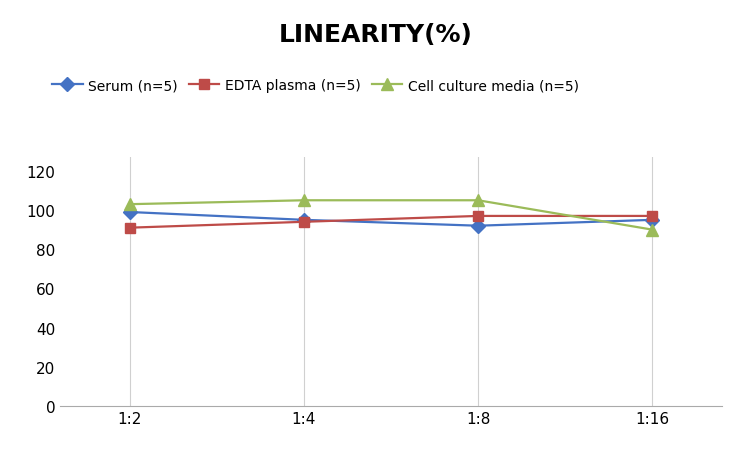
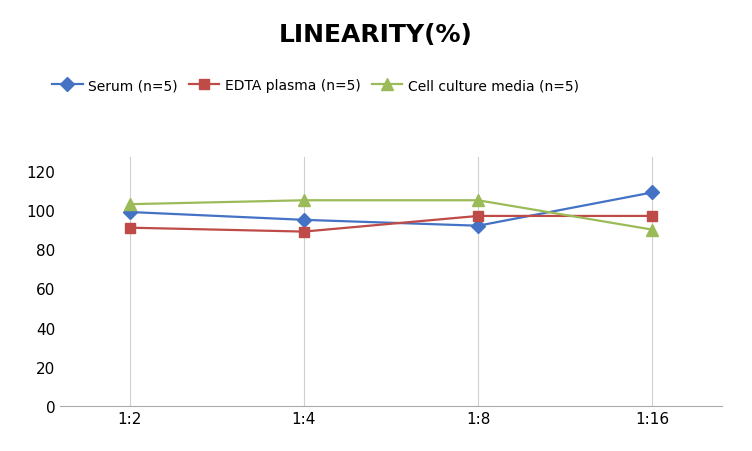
EDTA plasma (n=5)/1:4: 94 -> 89
Serum (n=5)/1:16: 95 -> 109
